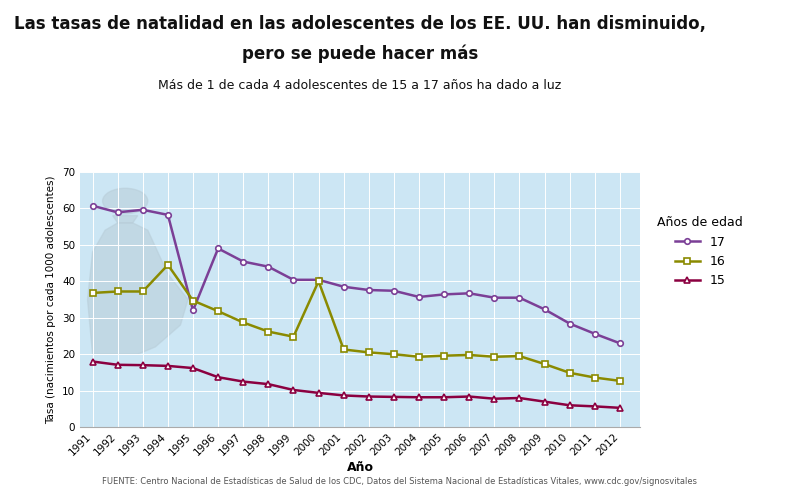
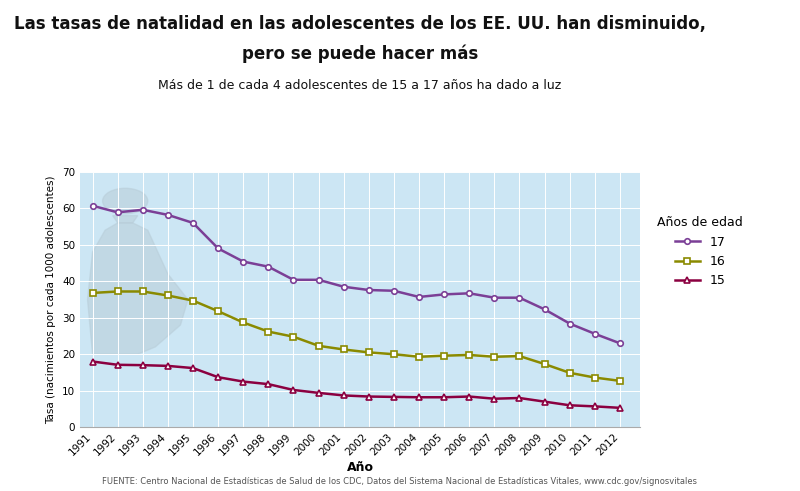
16/1994: 44.5 -> 36.1
17/1995: 32.0 -> 56.0
16/2000: 40.0 -> 22.3
